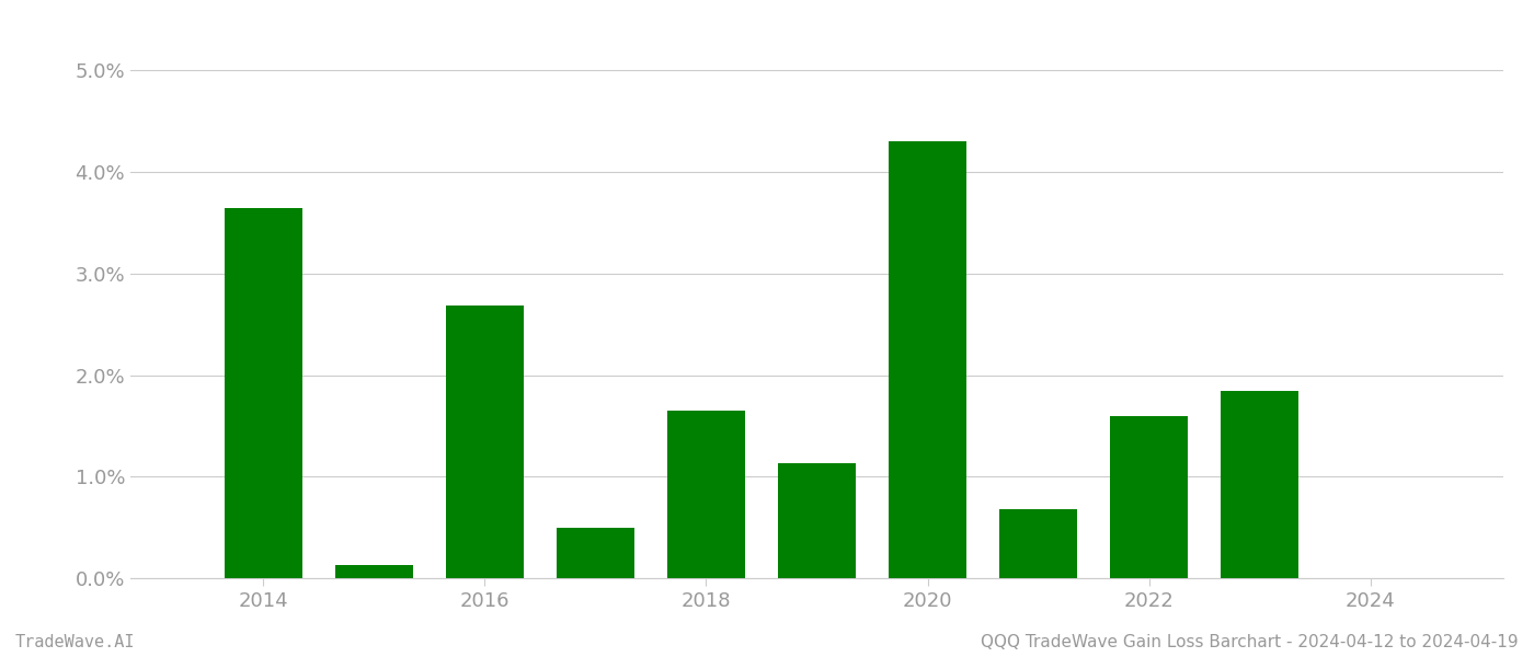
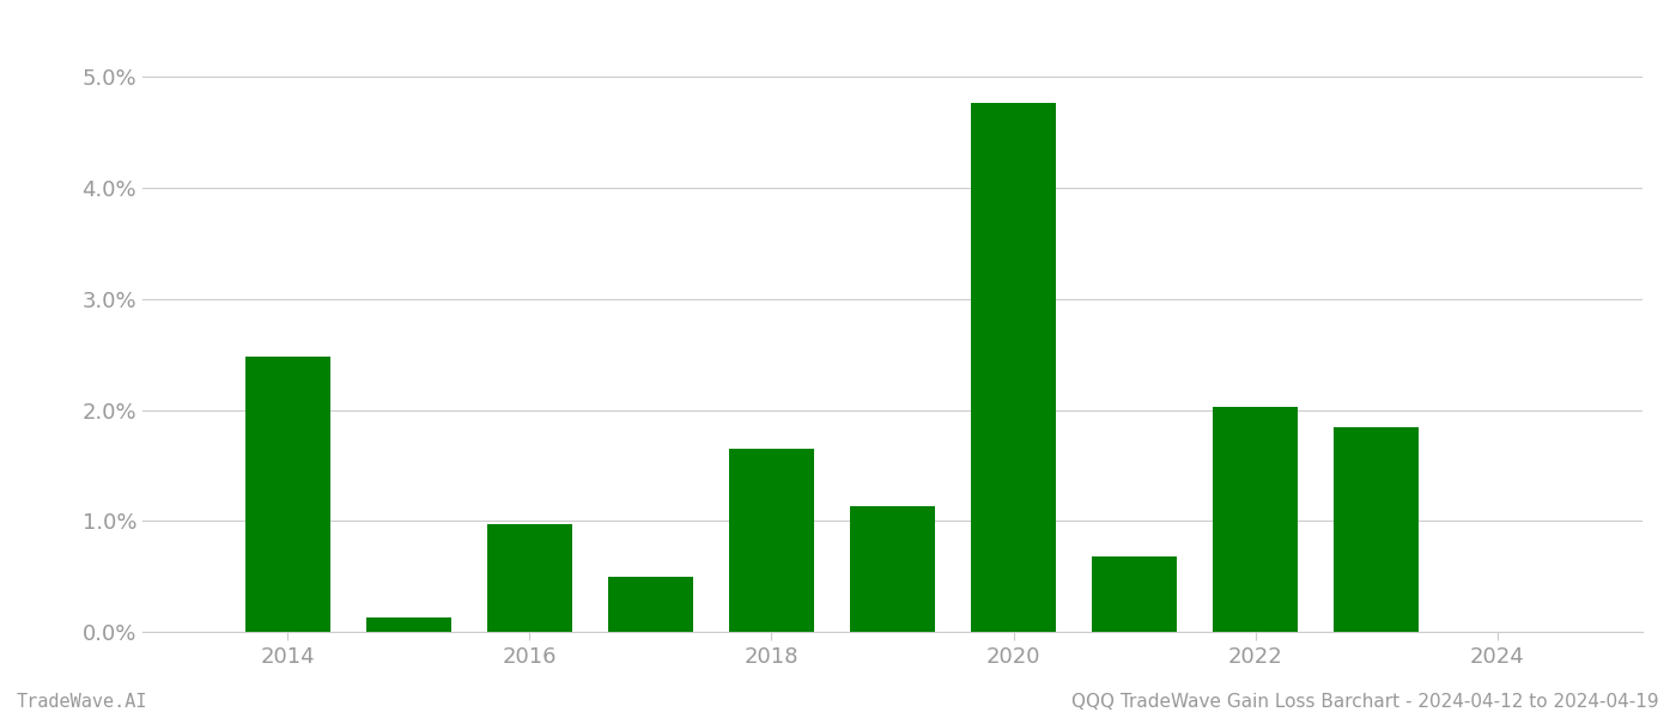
2014: 3.64% -> 2.48%
2016: 2.68% -> 0.97%
2020: 4.30% -> 4.77%
2022: 1.60% -> 2.03%
